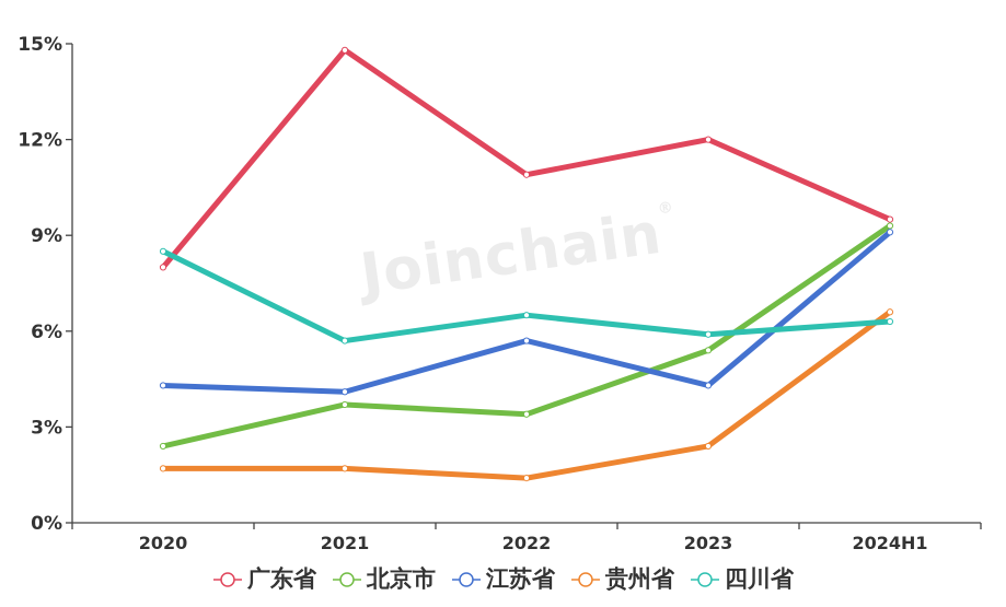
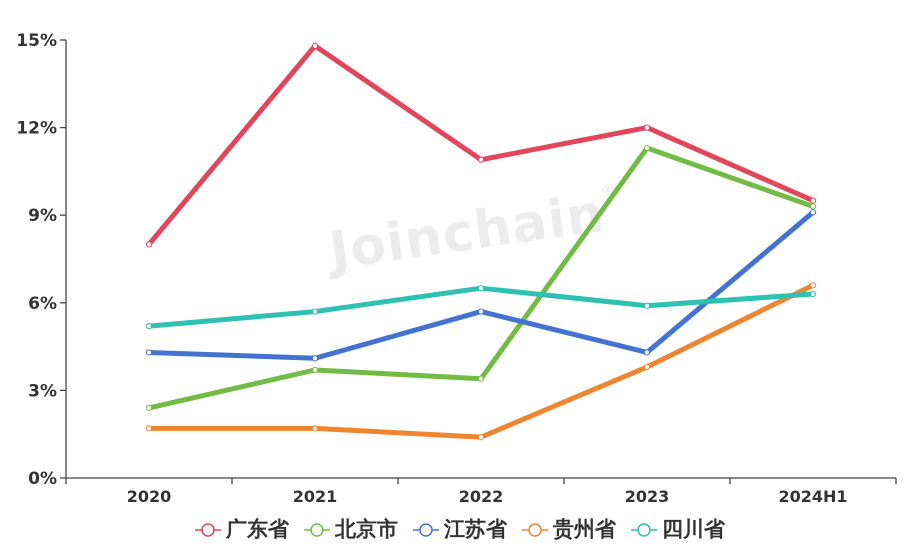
四川省/2020: 8.5% -> 5.2%
北京市/2023: 5.4% -> 11.3%
贵州省/2023: 2.4% -> 3.8%
